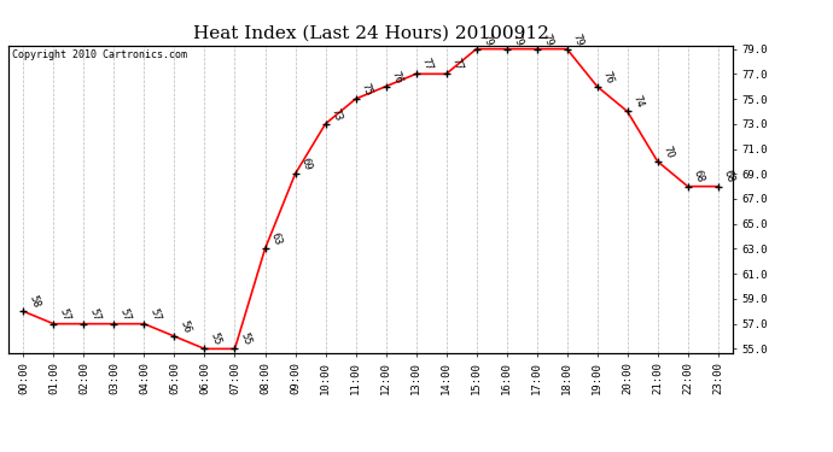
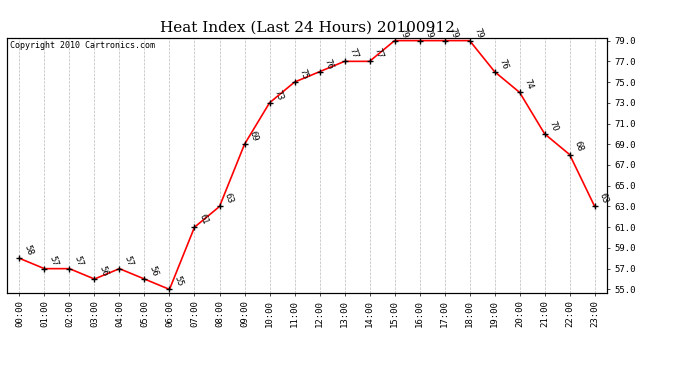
03:00: 57 -> 56
07:00: 55 -> 61
23:00: 68 -> 63
